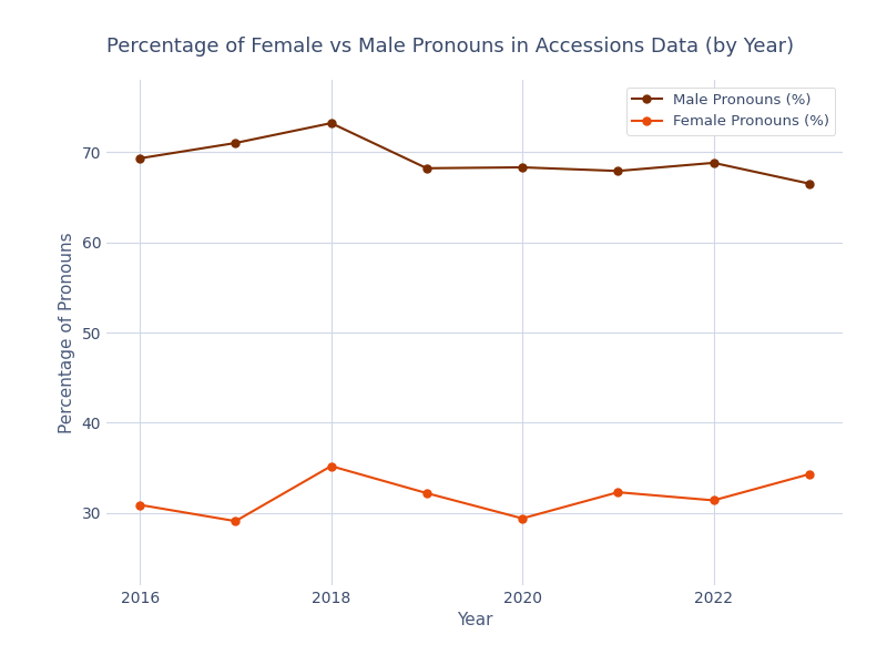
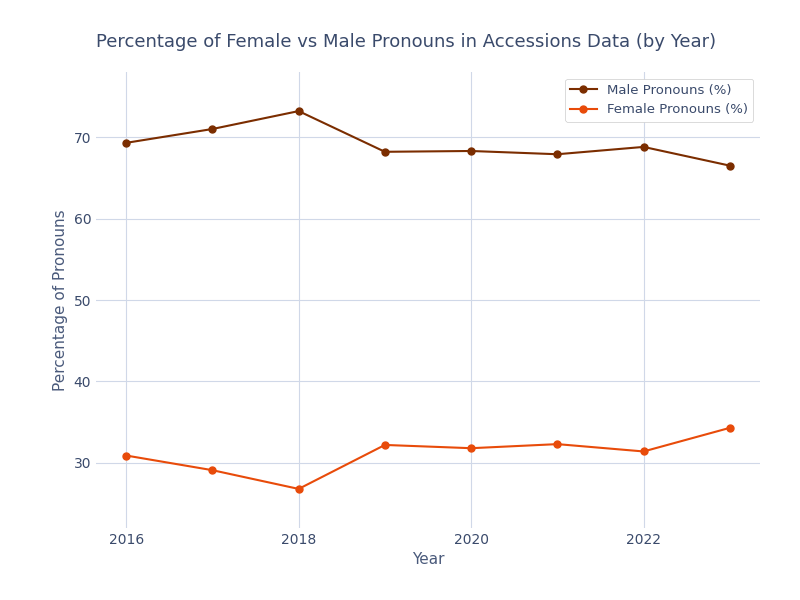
Female Pronouns (%)/2018: 35.2 -> 26.8
Female Pronouns (%)/2020: 29.4 -> 31.8
